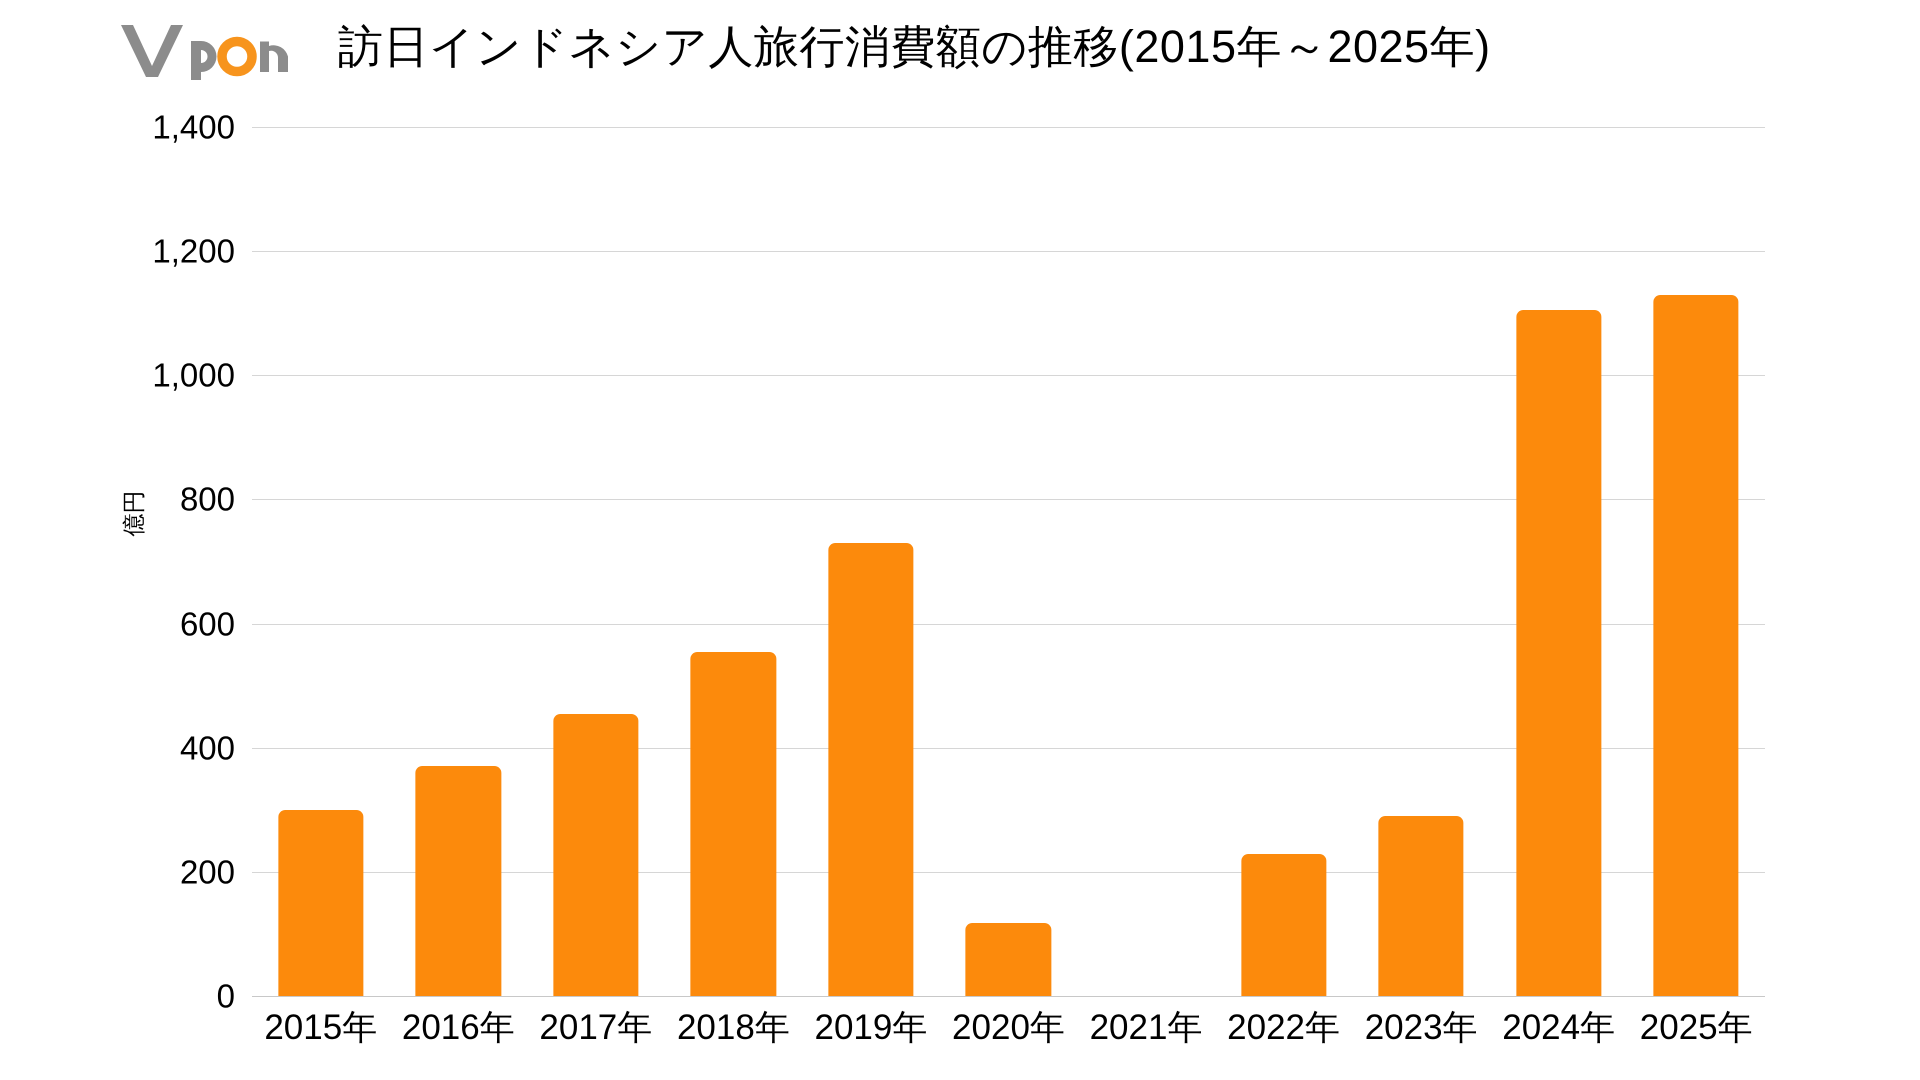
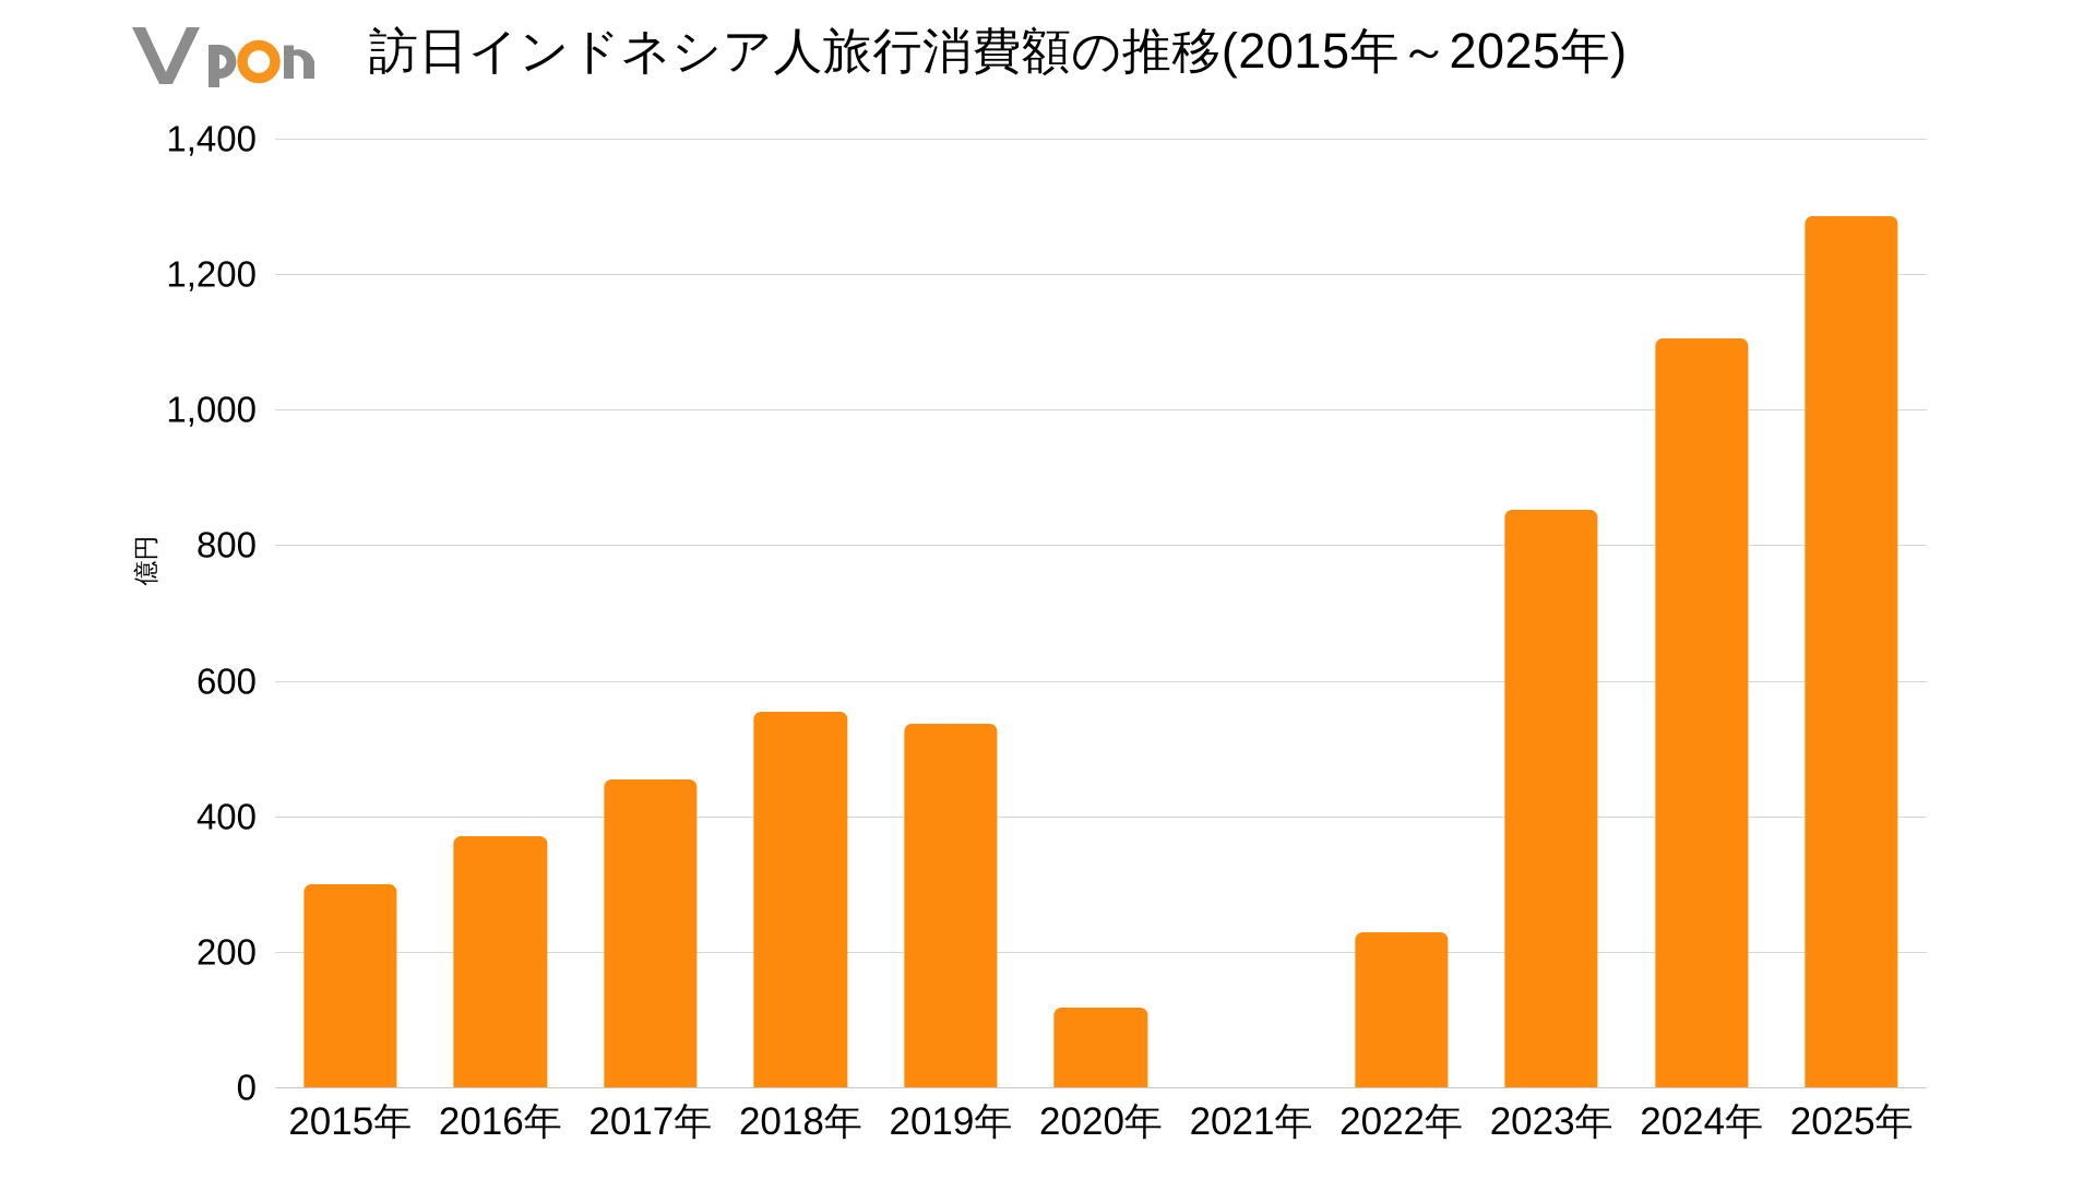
2019年: 730 -> 540
2023年: 290 -> 850
2025年: 1130 -> 1280
